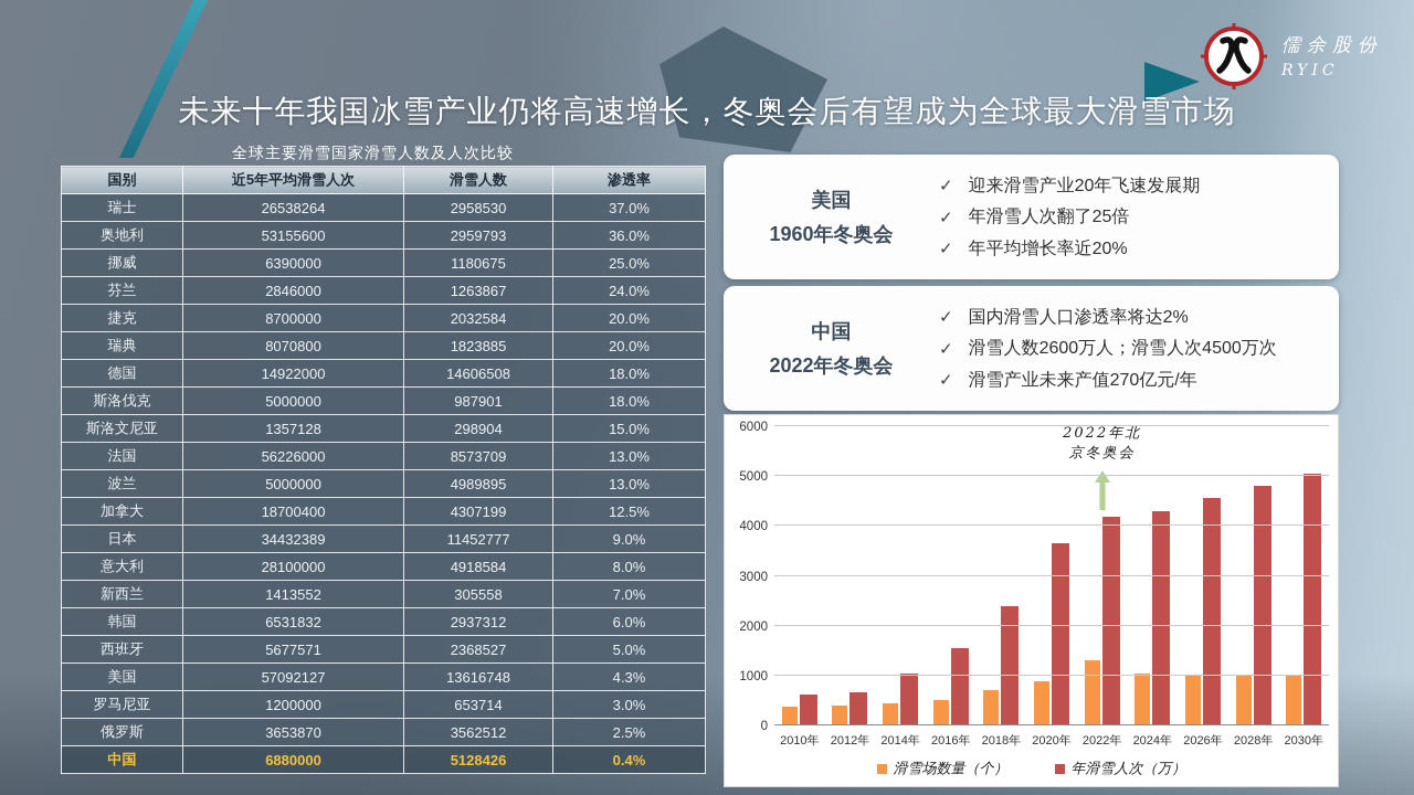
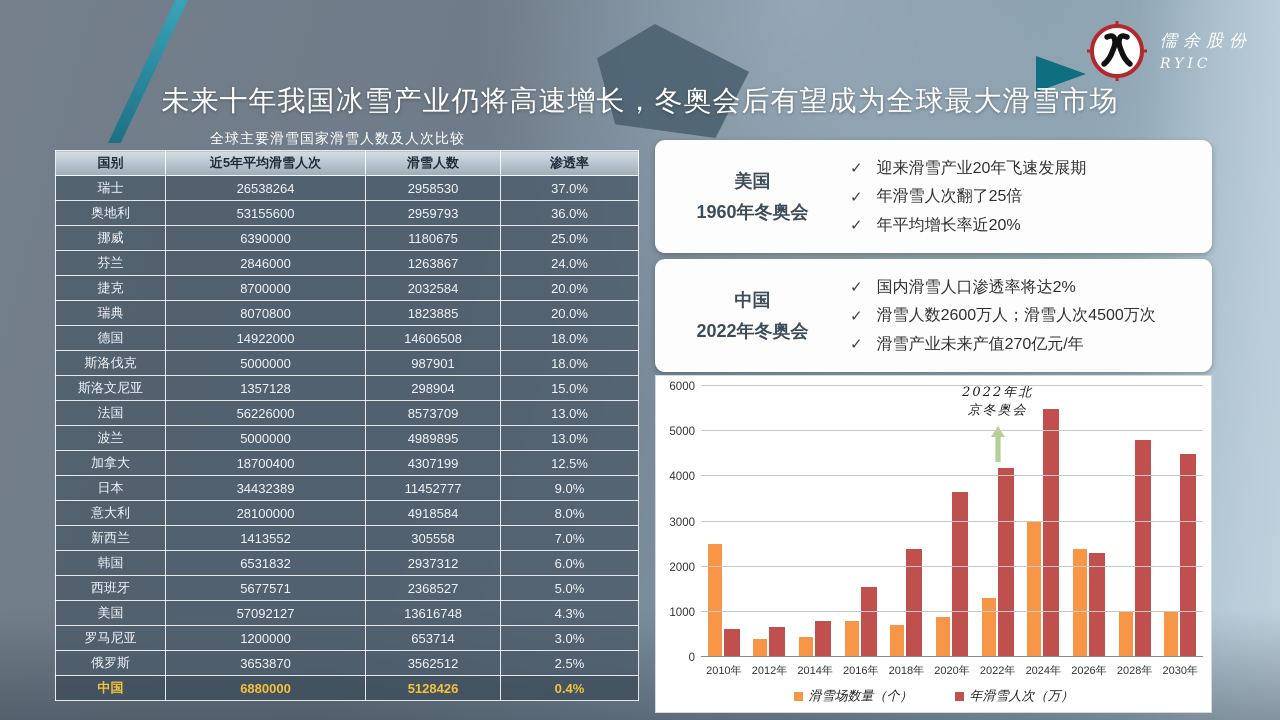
滑雪场数量（个）/2010年: 400 -> 2500
年滑雪人次（万）/2014年: 1000 -> 800
滑雪场数量（个）/2016年: 500 -> 800
滑雪场数量（个）/2024年: 1000 -> 3000
年滑雪人次（万）/2024年: 4300 -> 5500
滑雪场数量（个）/2026年: 1000 -> 2400
年滑雪人次（万）/2026年: 4600 -> 2300
年滑雪人次（万）/2030年: 5000 -> 4500
